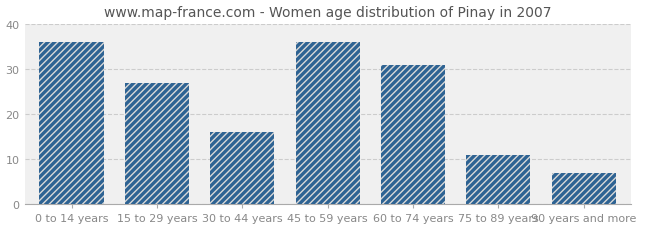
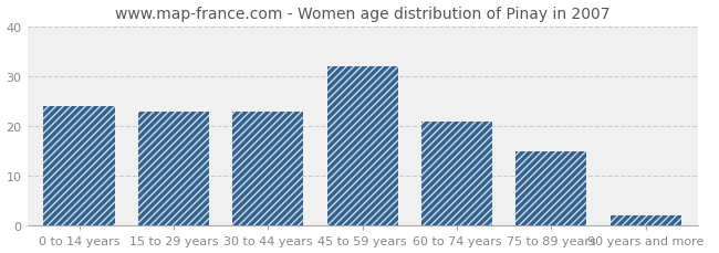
0 to 14 years: 36 -> 24
15 to 29 years: 27 -> 23
30 to 44 years: 16 -> 23
45 to 59 years: 36 -> 32
60 to 74 years: 31 -> 21
75 to 89 years: 11 -> 15
90 years and more: 7 -> 2
